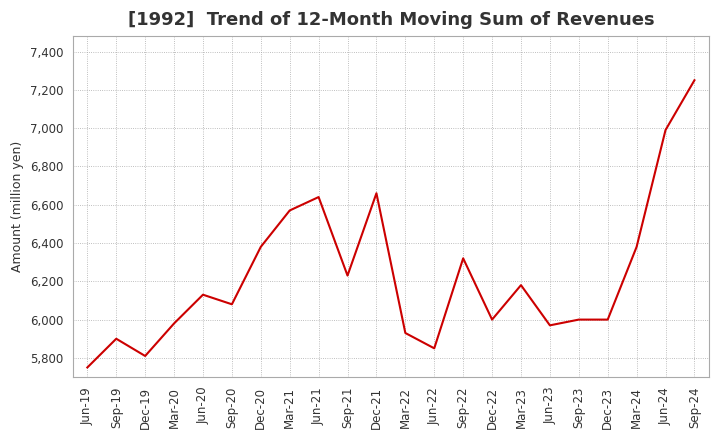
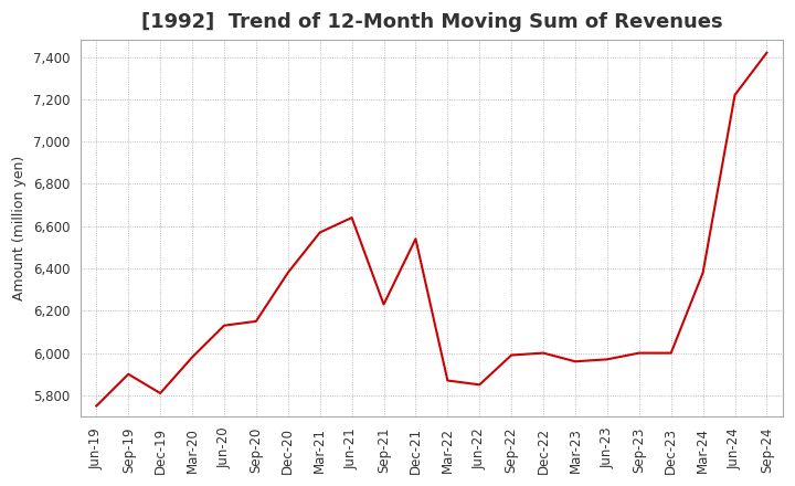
Sep-20: 6,080 -> 6,150
Dec-21: 6,660 -> 6,540
Mar-22: 5,930 -> 5,870
Sep-22: 6,320 -> 5,990
Mar-23: 6,180 -> 5,960
Jun-24: 6,990 -> 7,220
Sep-24: 7,250 -> 7,420
